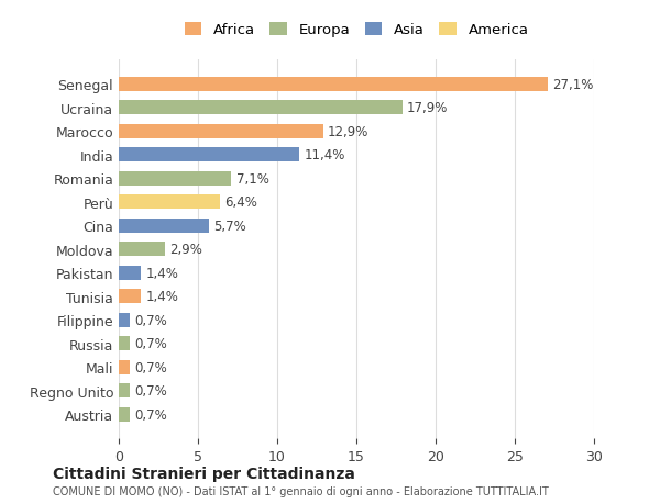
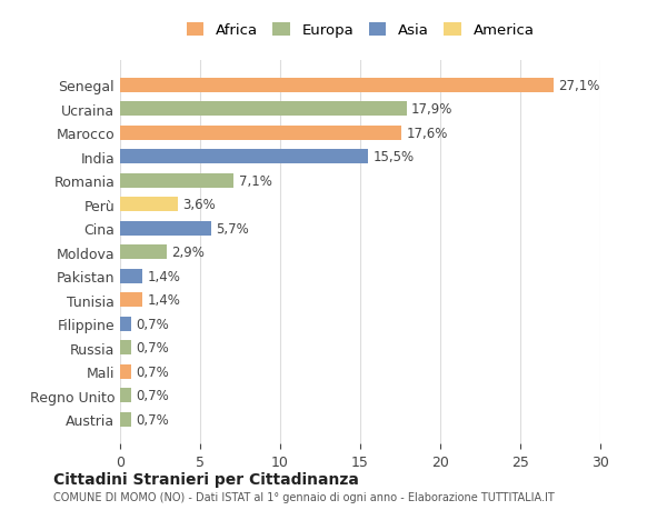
Marocco: 12,9% -> 17,6%
India: 11,4% -> 15,5%
Perù: 6,4% -> 3,6%
